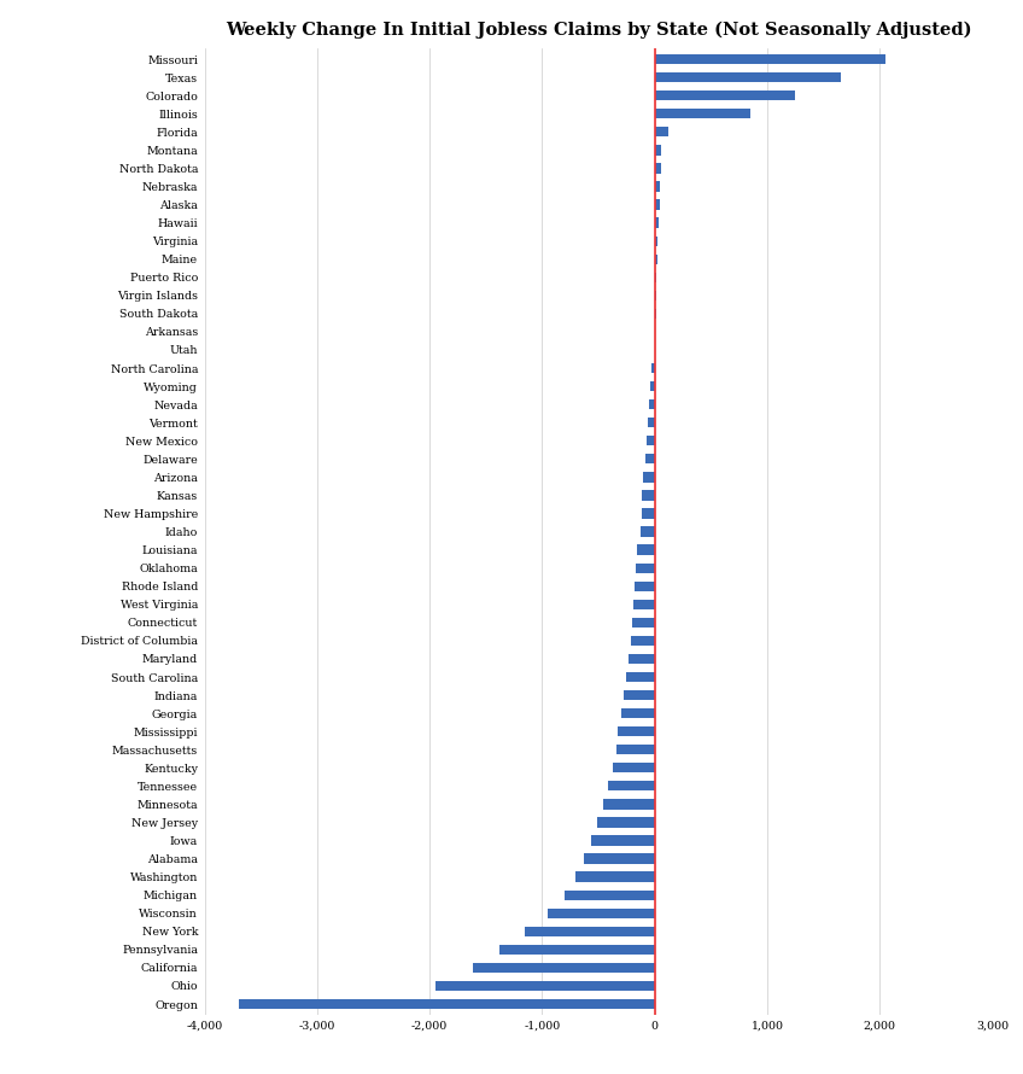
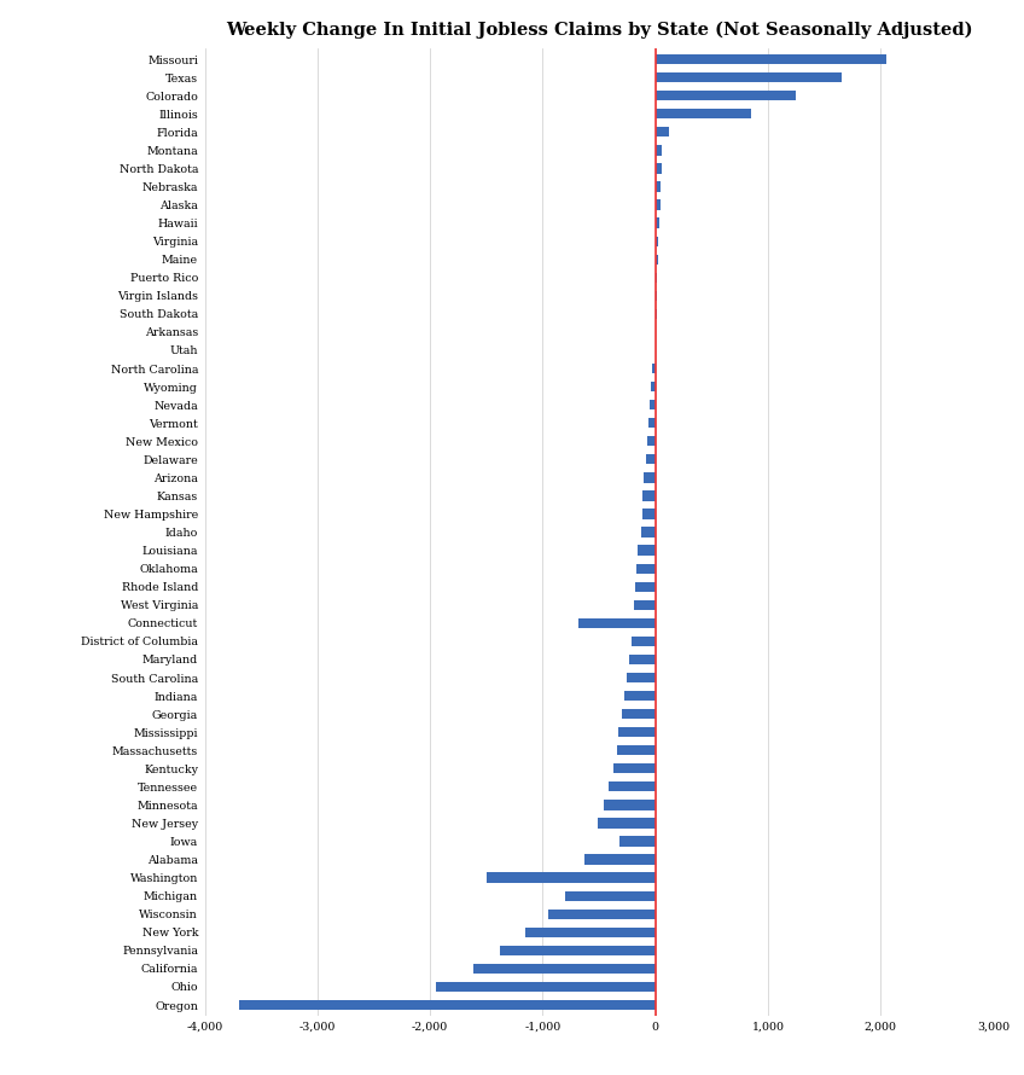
Connecticut: -200 -> -680
Iowa: -570 -> -320
Washington: -700 -> -1,500
